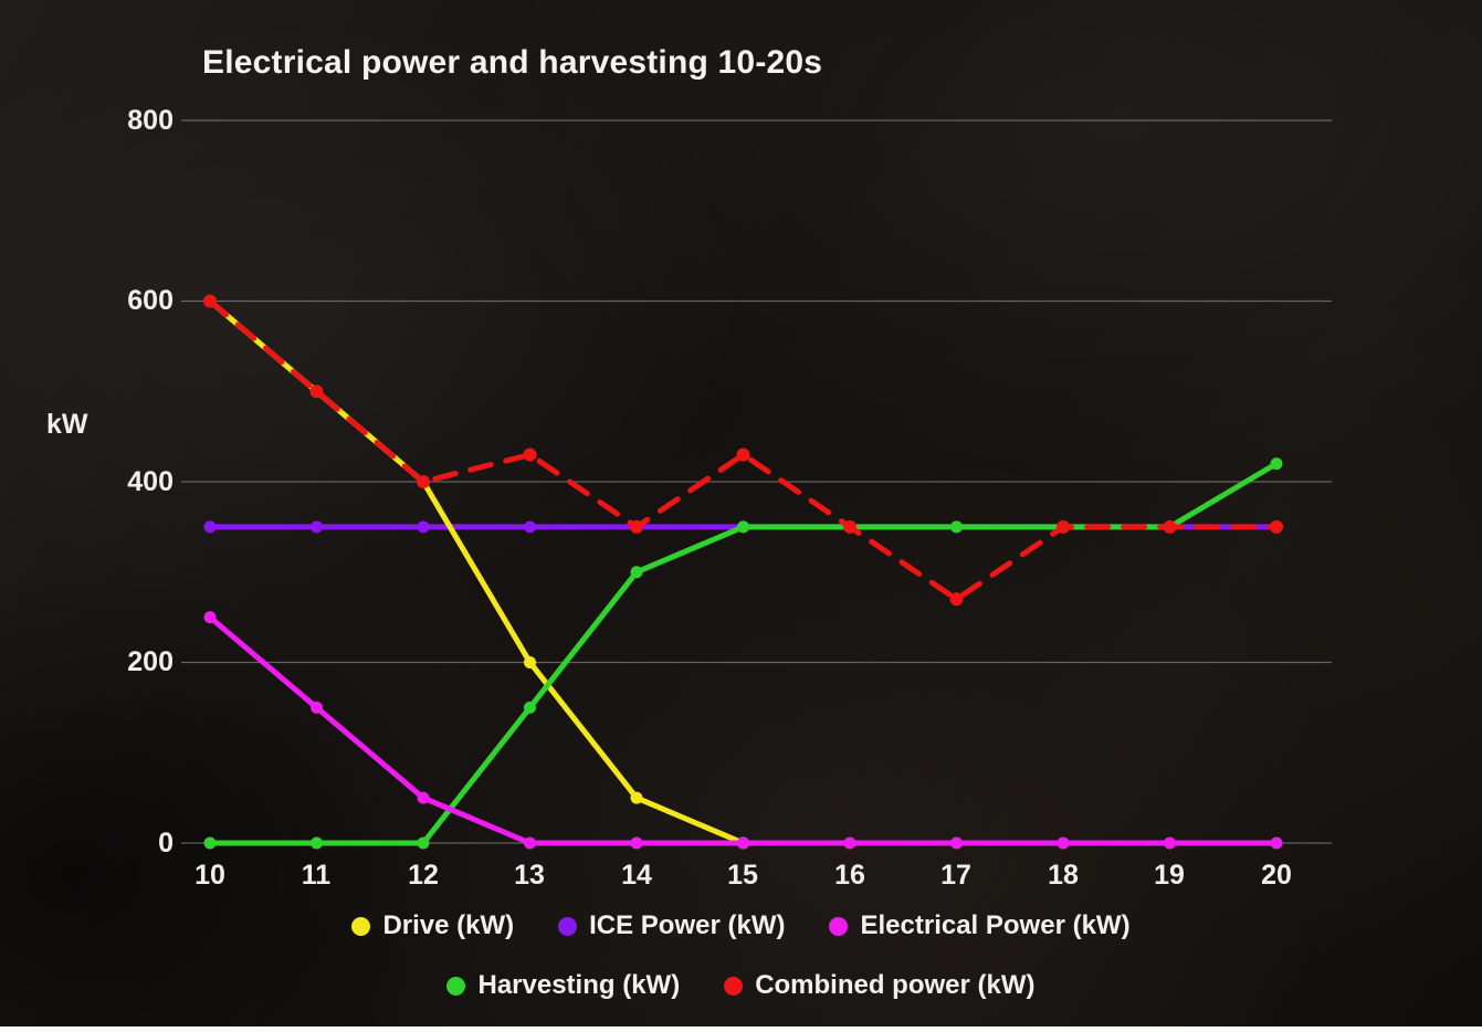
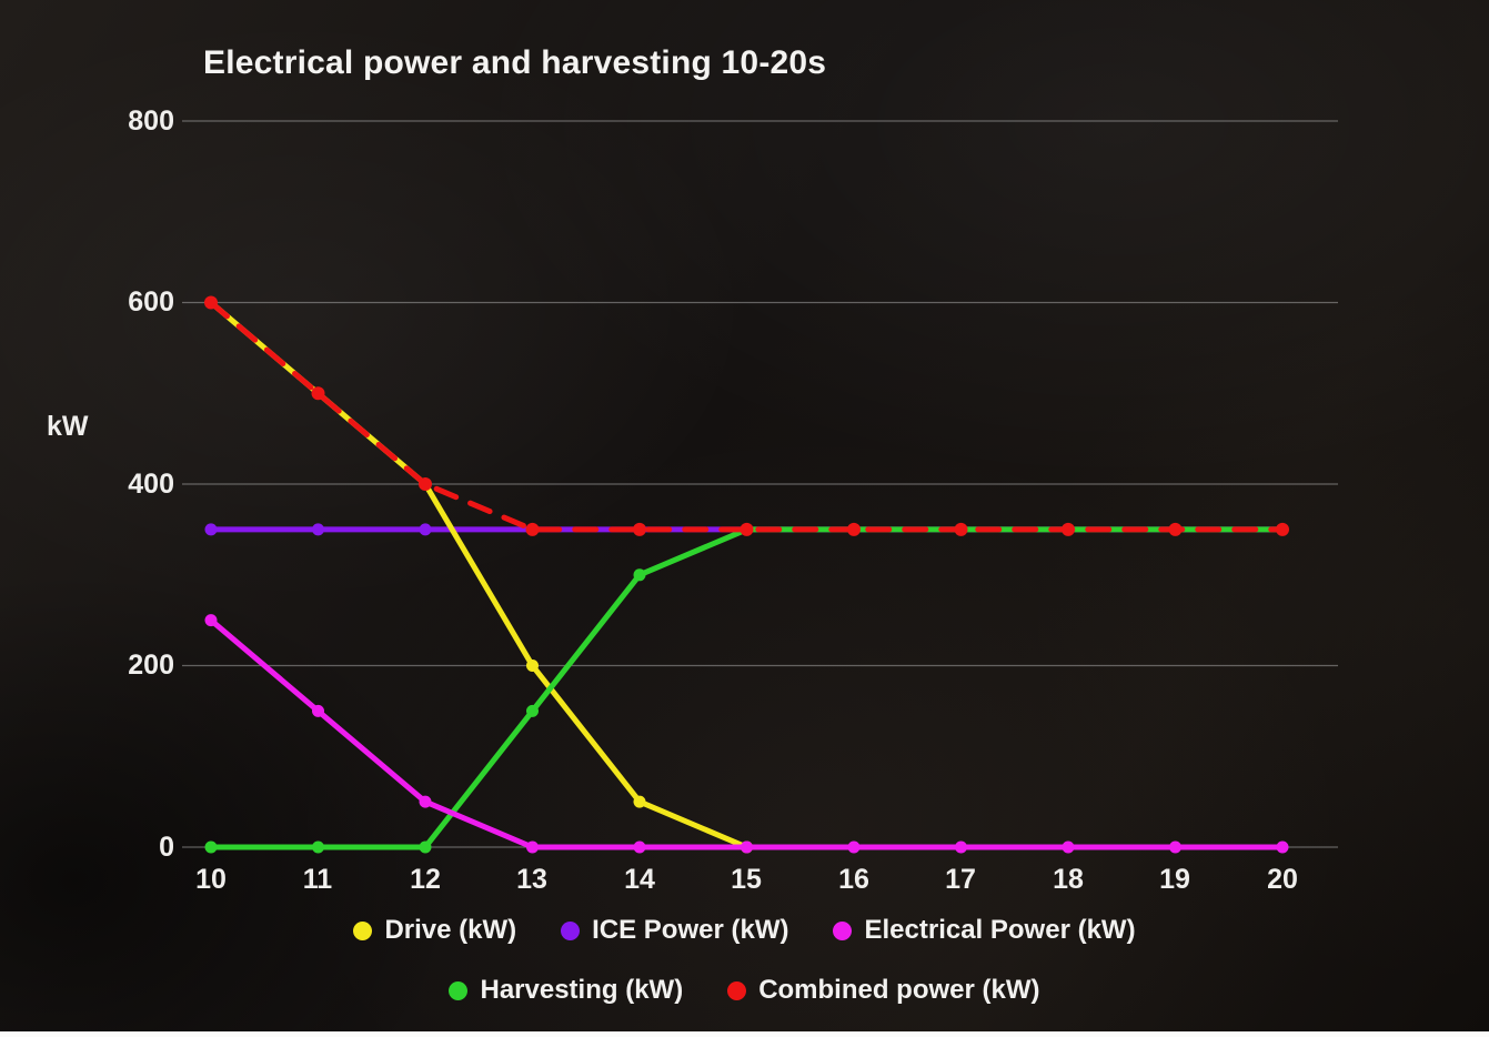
Combined power (kW)/13: 430 -> 350
Combined power (kW)/15: 430 -> 350
Combined power (kW)/17: 270 -> 350
Harvesting (kW)/20: 420 -> 350
